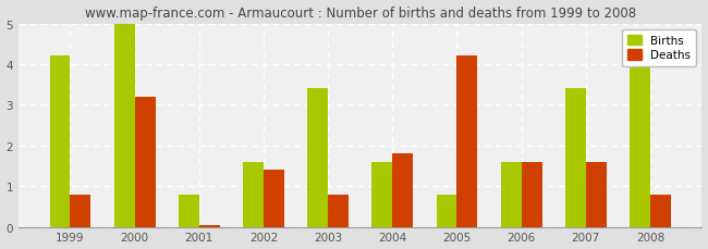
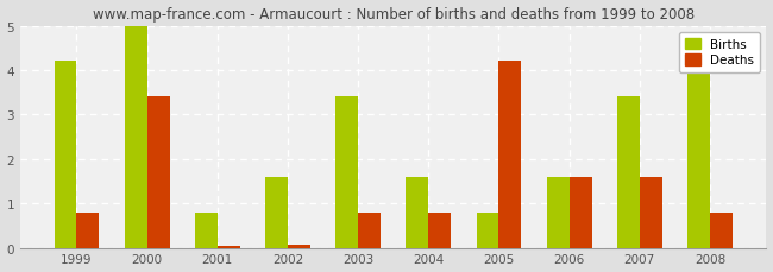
Deaths/2000: 3.20 -> 3.40
Deaths/2002: 1.40 -> 0.08
Deaths/2004: 1.80 -> 0.80
